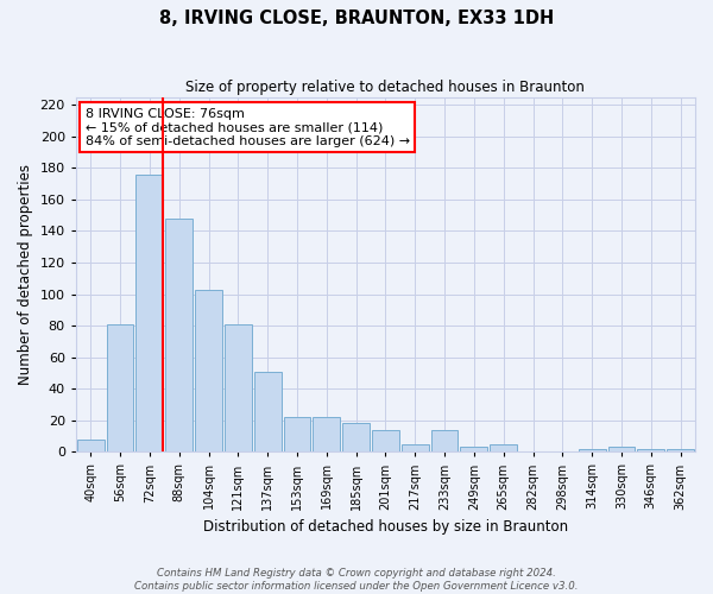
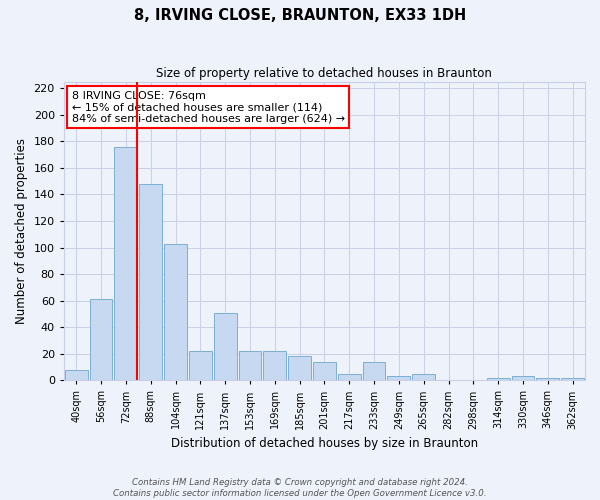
56sqm: 81 -> 61
121sqm: 81 -> 22
